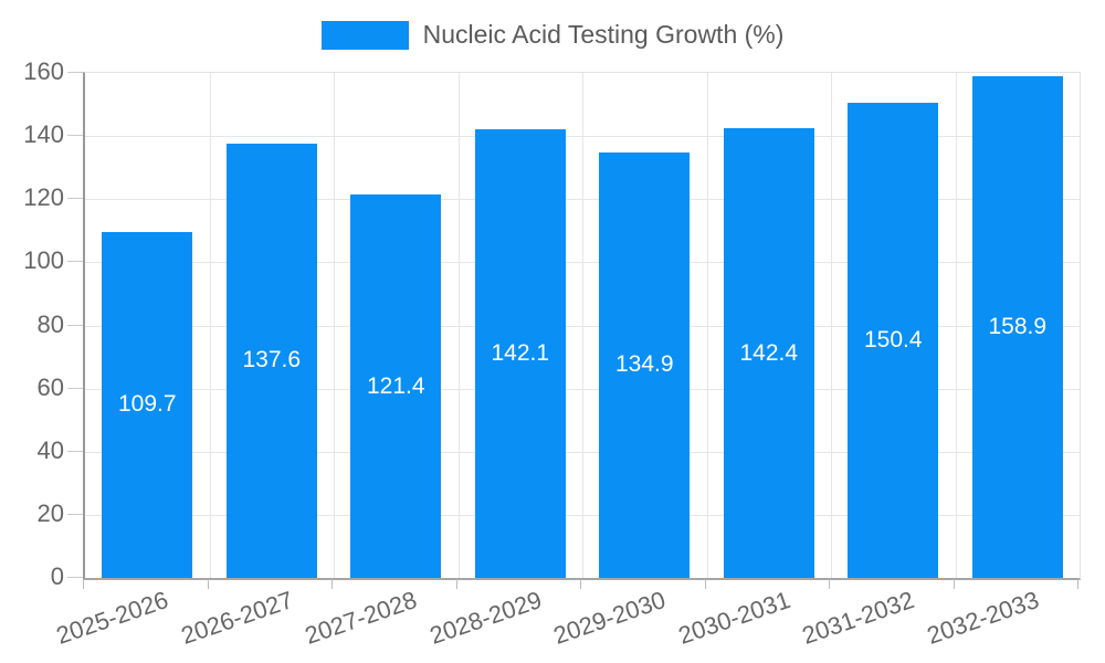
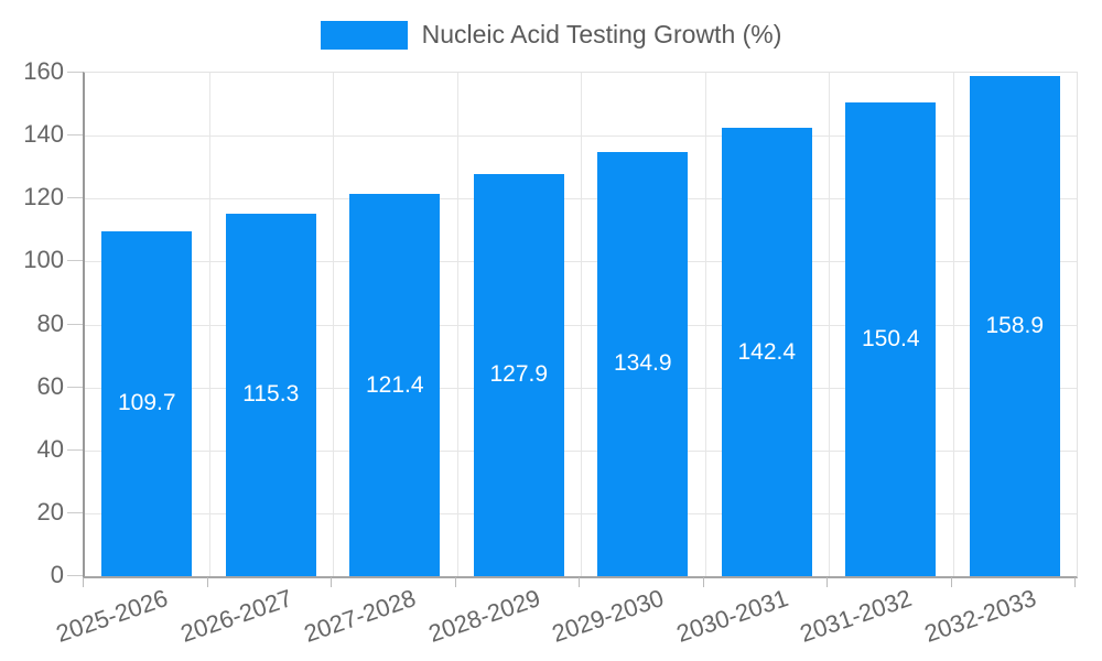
2026-2027: 137.6 -> 115.3
2028-2029: 142.1 -> 127.9
